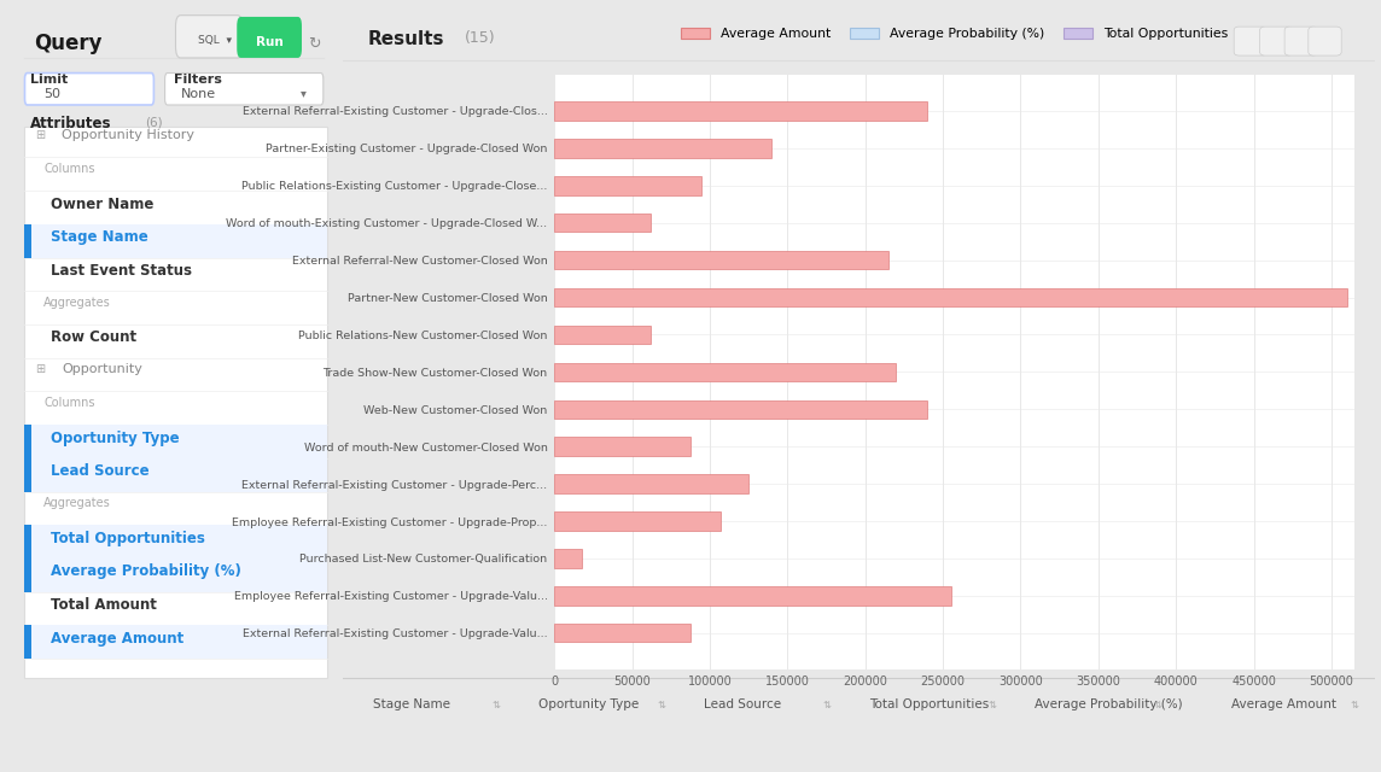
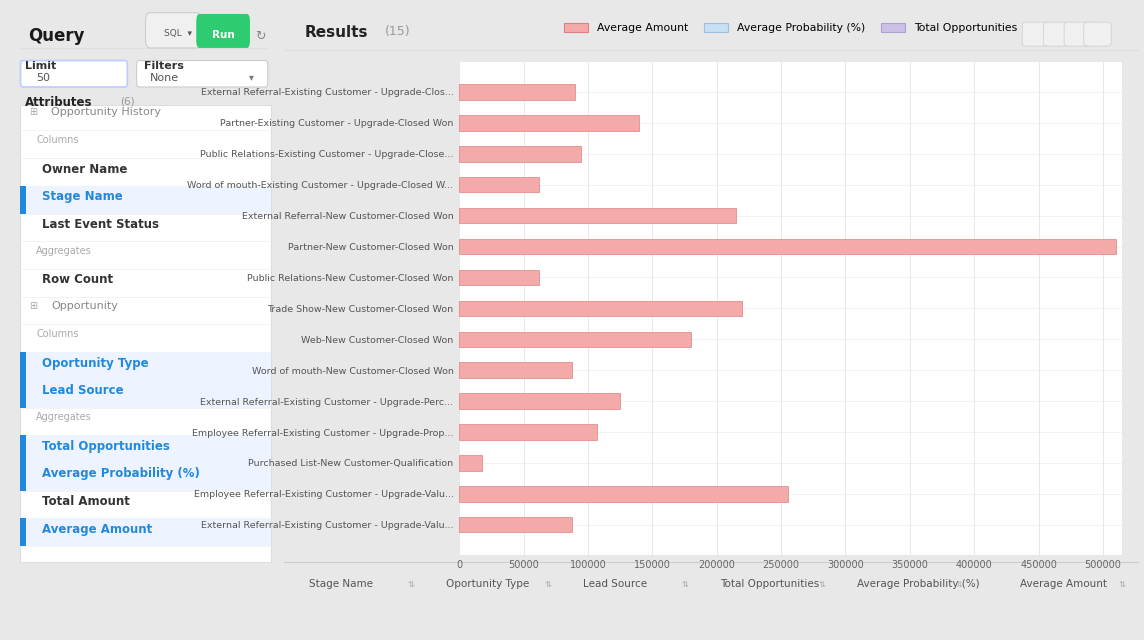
External Referral-Existing Customer - Upgrade-Clos...: 240000 -> 90000
Web-New Customer-Closed Won: 240000 -> 180000
